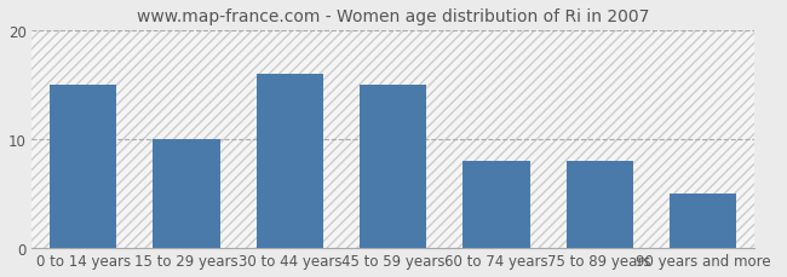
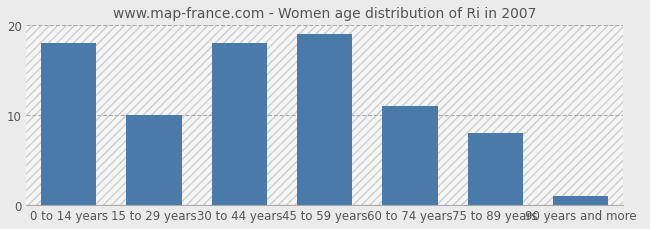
0 to 14 years: 15 -> 18
30 to 44 years: 16 -> 18
45 to 59 years: 15 -> 19
60 to 74 years: 8 -> 11
90 years and more: 5 -> 1
